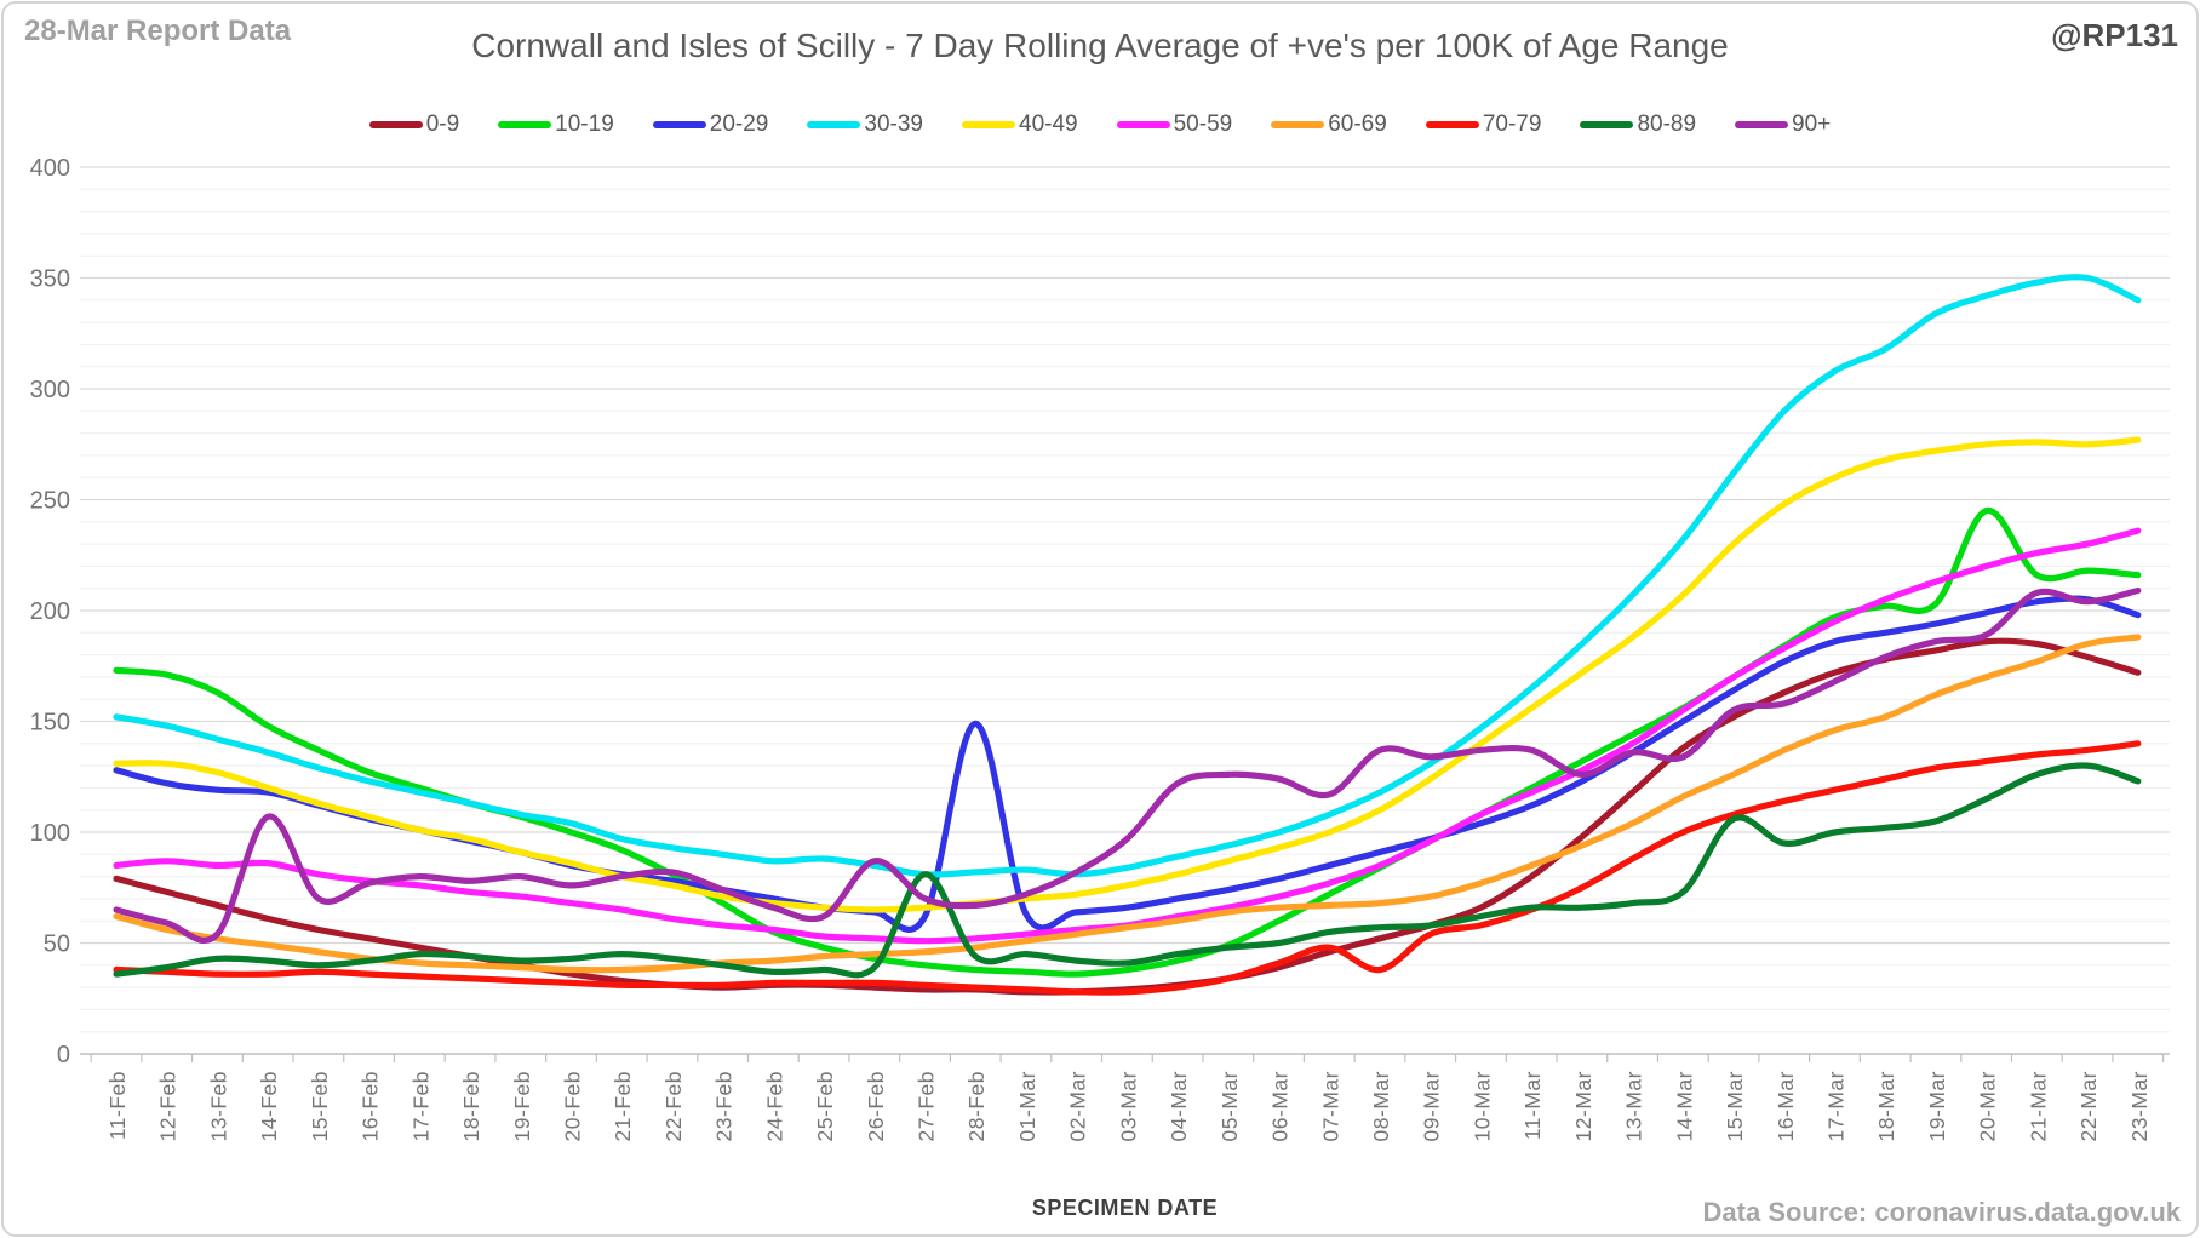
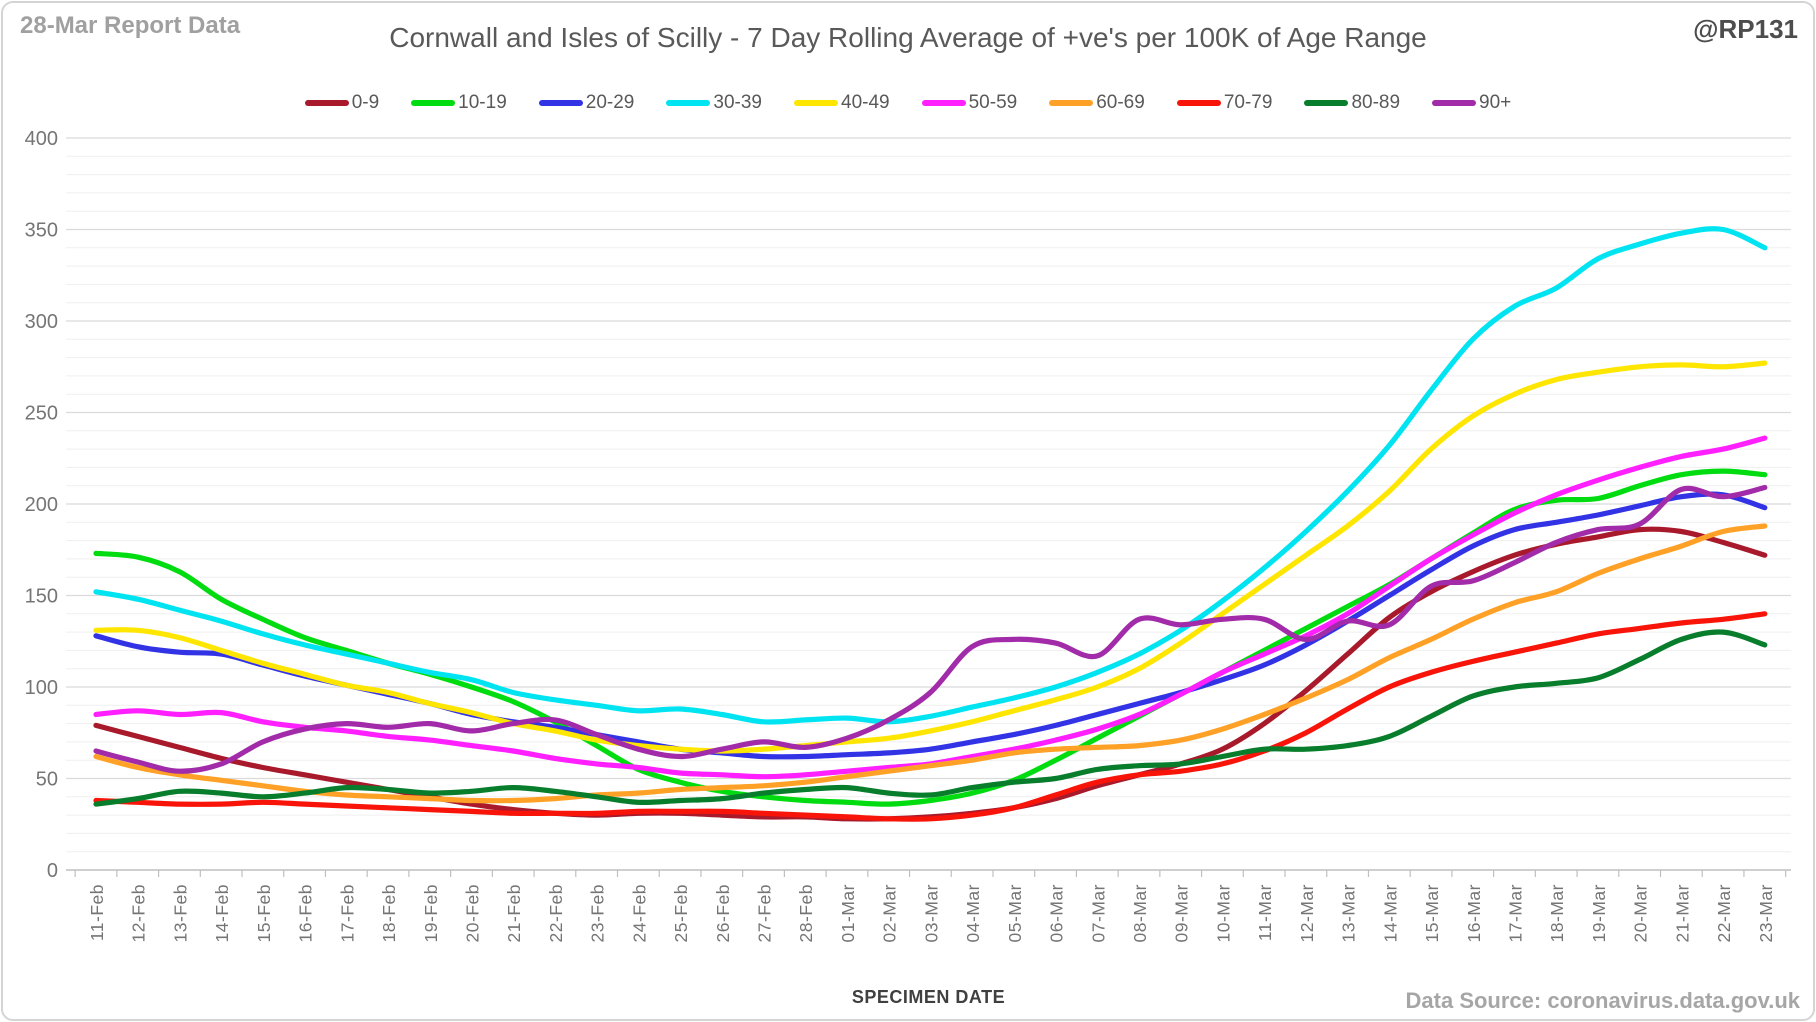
90+/14-Feb: 107 -> 58
90+/26-Feb: 87 -> 66
80-89/27-Feb: 81 -> 42
20-29/28-Feb: 149 -> 62
70-79/08-Mar: 38 -> 52
80-89/15-Mar: 106 -> 84
10-19/20-Mar: 245 -> 210
